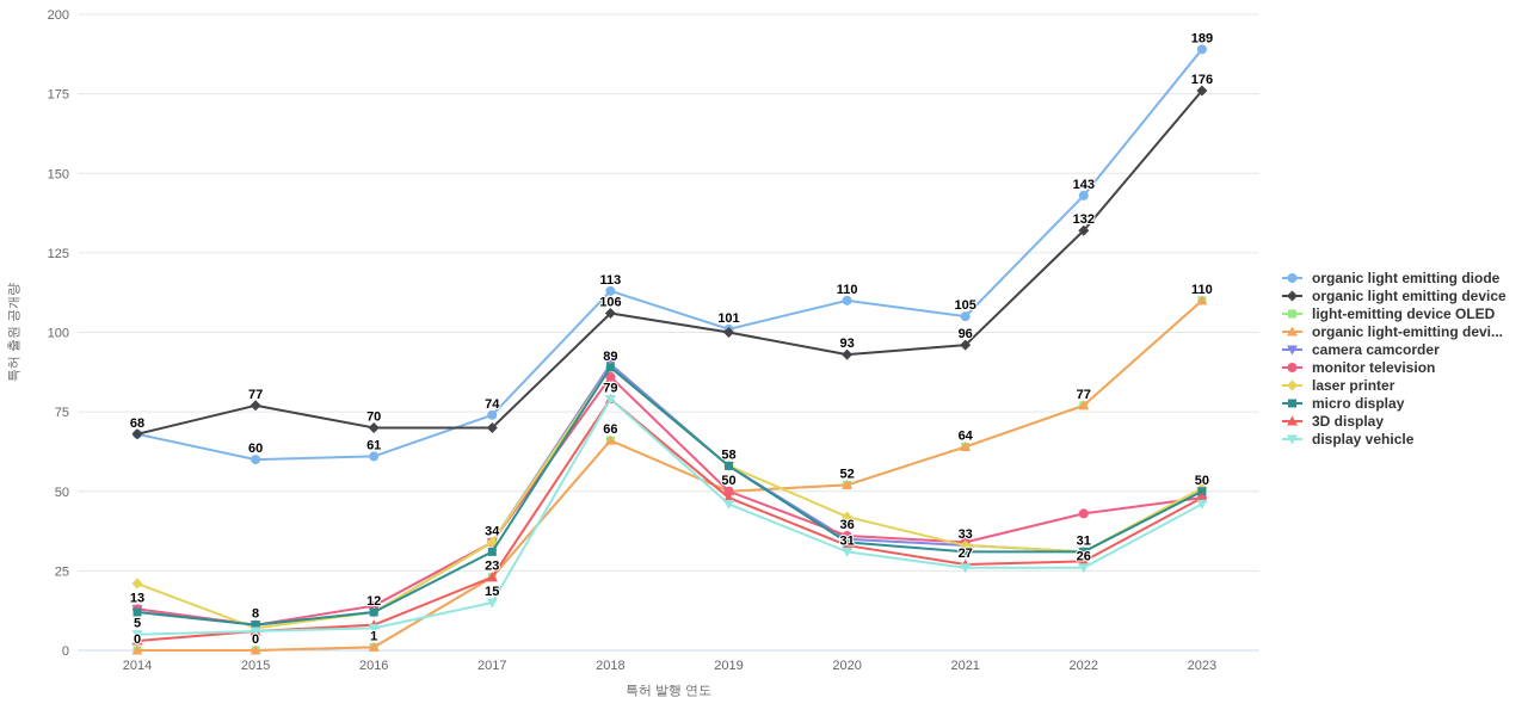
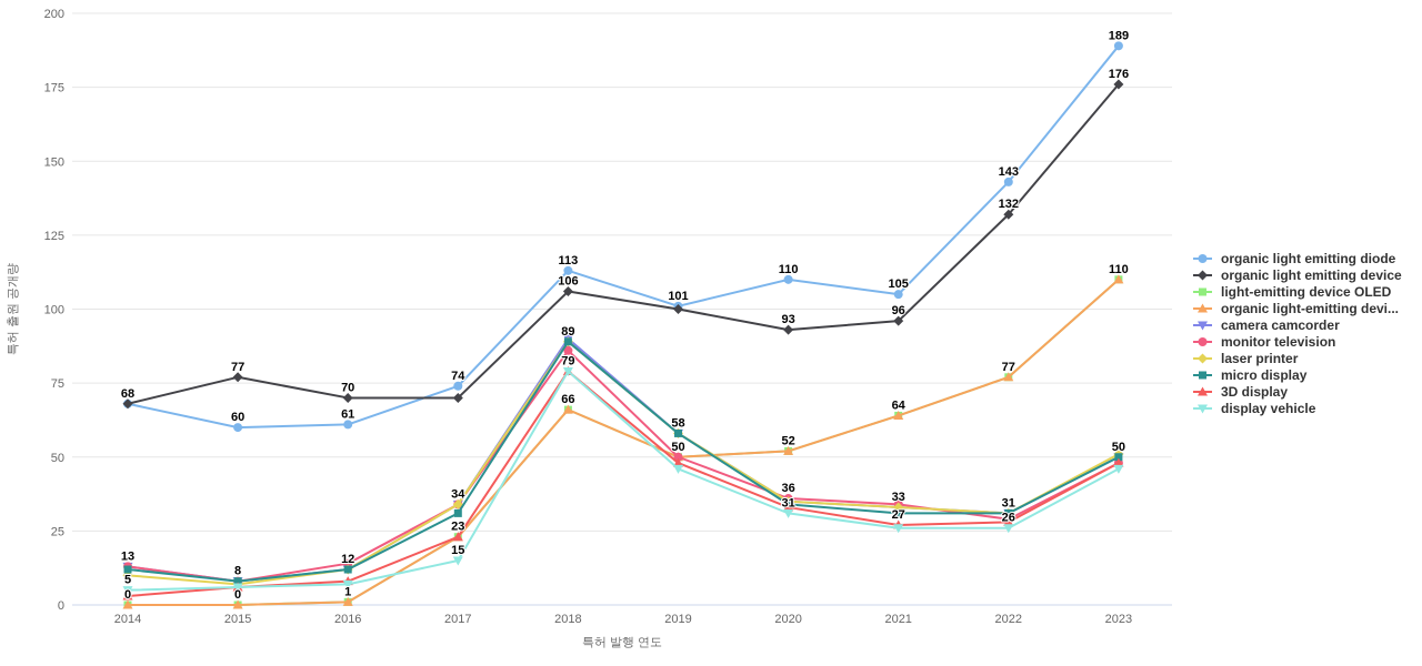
laser printer/2014: 21 -> 10
laser printer/2020: 42 -> 35
monitor television/2022: 43 -> 29
